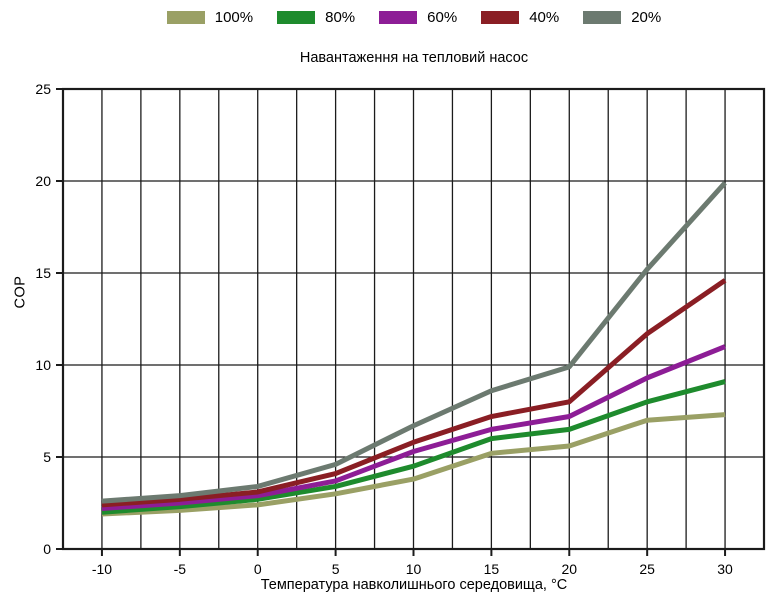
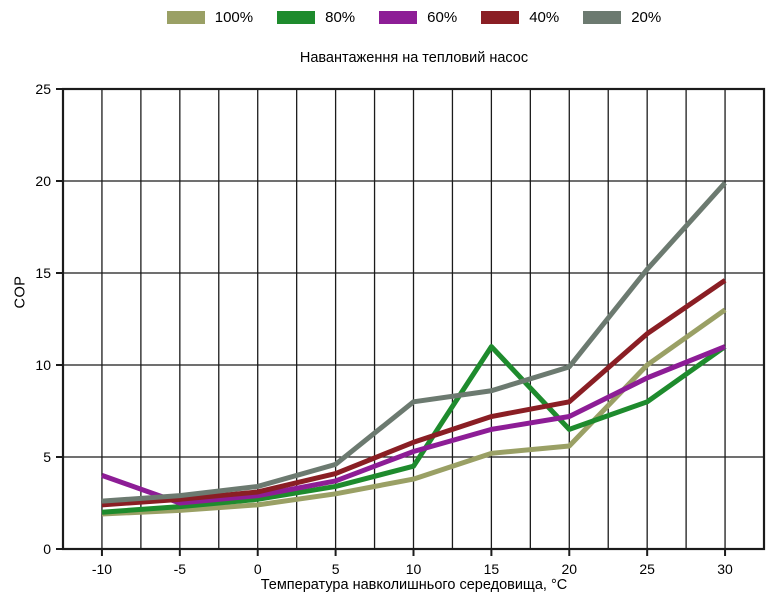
60%/-10: 2% -> 4%
20%/10: 7% -> 8%
80%/15: 6% -> 11%
100%/25: 7% -> 10%
100%/30: 7% -> 13%
80%/30: 9% -> 11%
